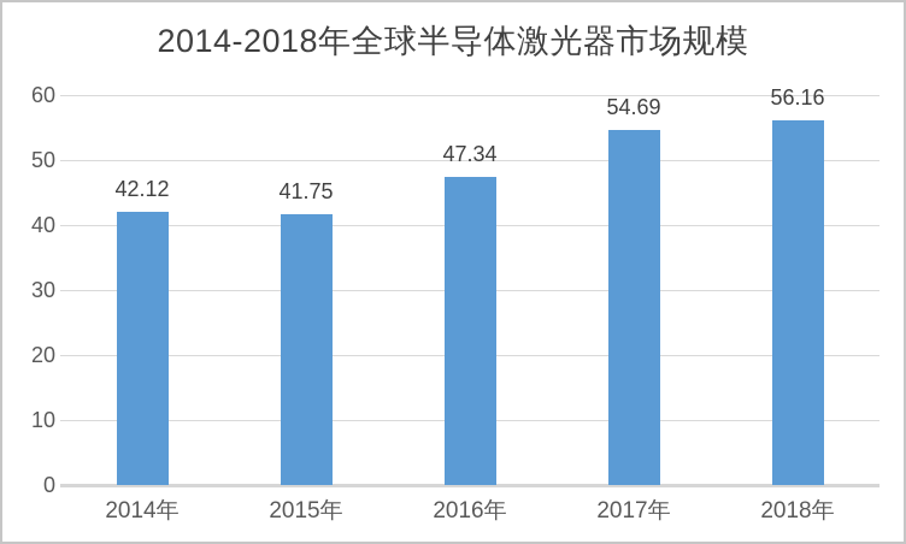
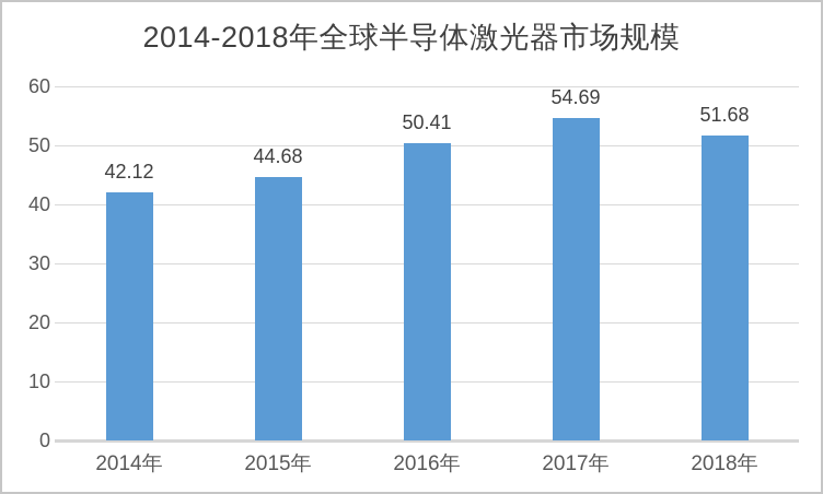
2015年: 41.75 -> 44.68
2016年: 47.34 -> 50.41
2018年: 56.16 -> 51.68
